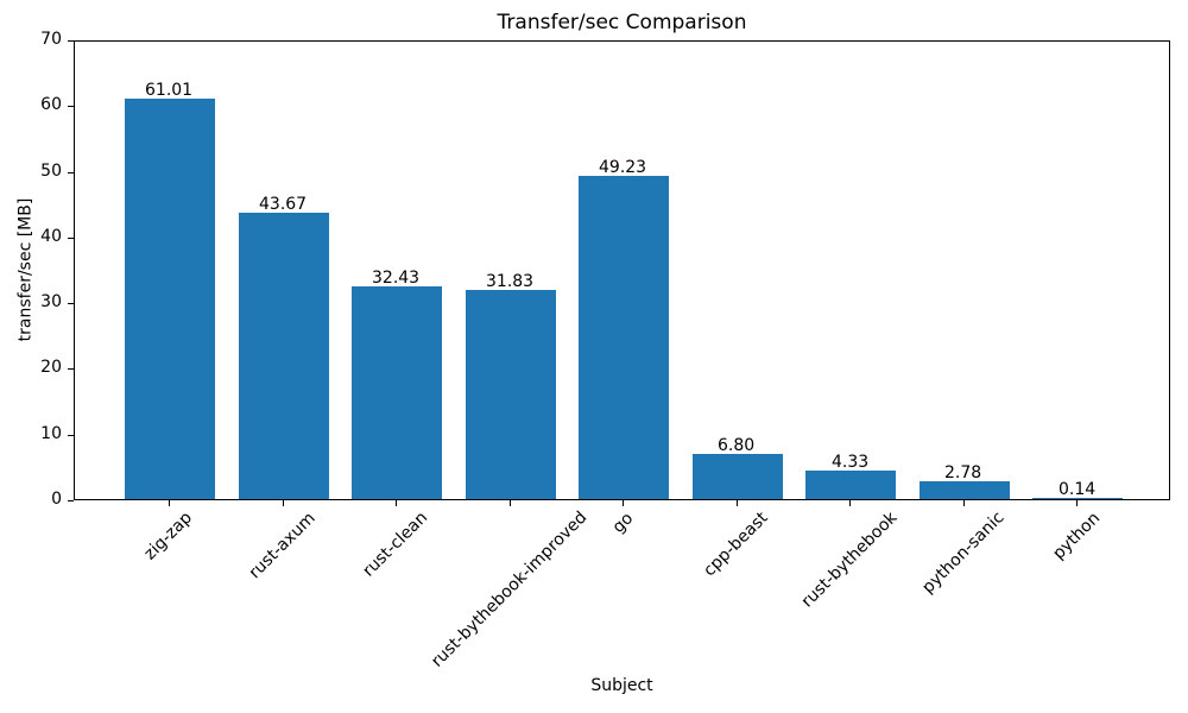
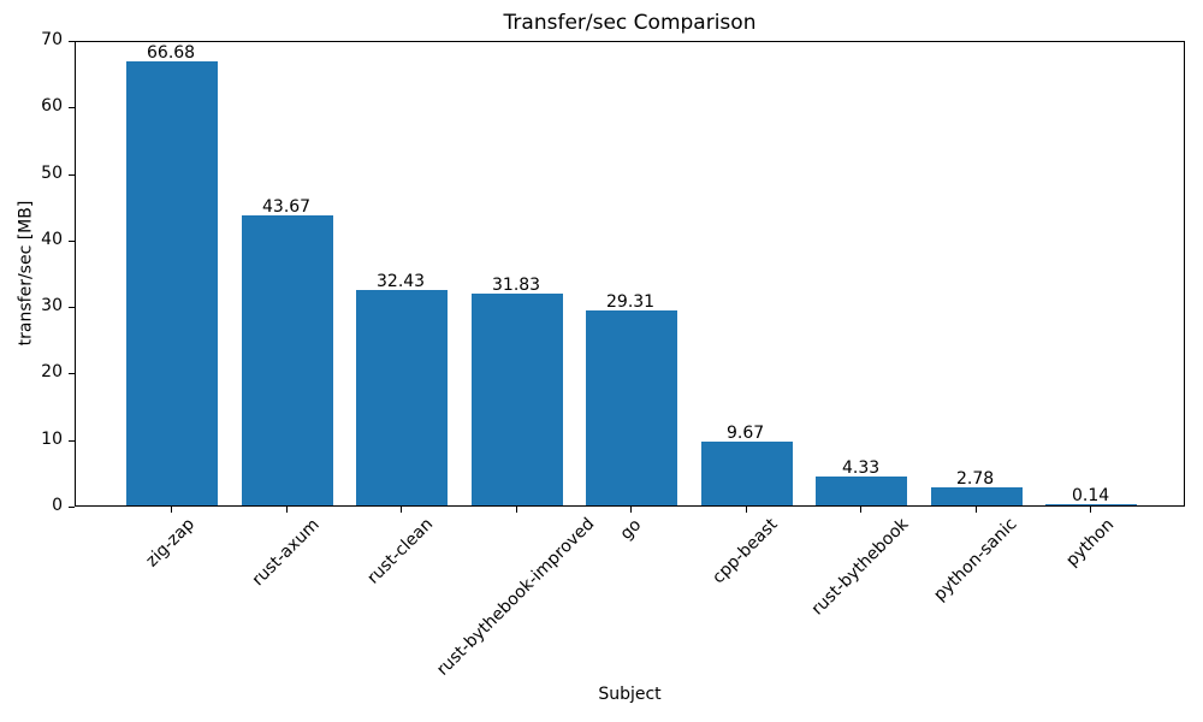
zig-zap: 61.01 -> 66.68
go: 49.23 -> 29.31
cpp-beast: 6.80 -> 9.67
